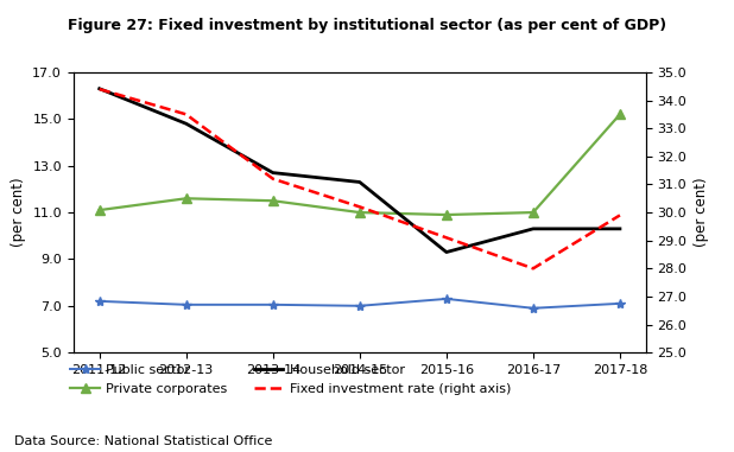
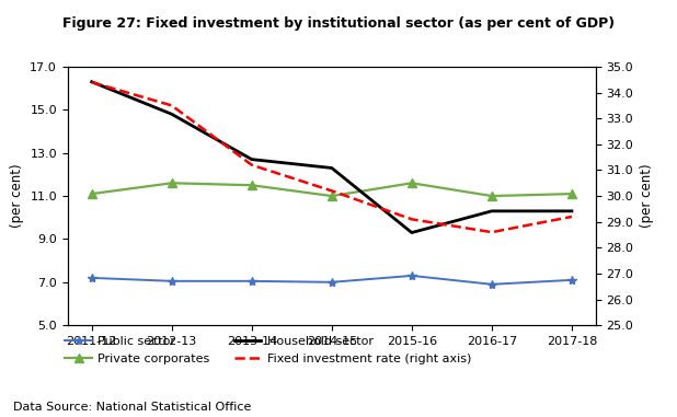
Private corporates/2015-16: 10.9 -> 11.6
Fixed investment rate (right axis)/2016-17: 28.0 -> 28.6
Private corporates/2017-18: 15.2 -> 11.1
Fixed investment rate (right axis)/2017-18: 29.9 -> 29.2
